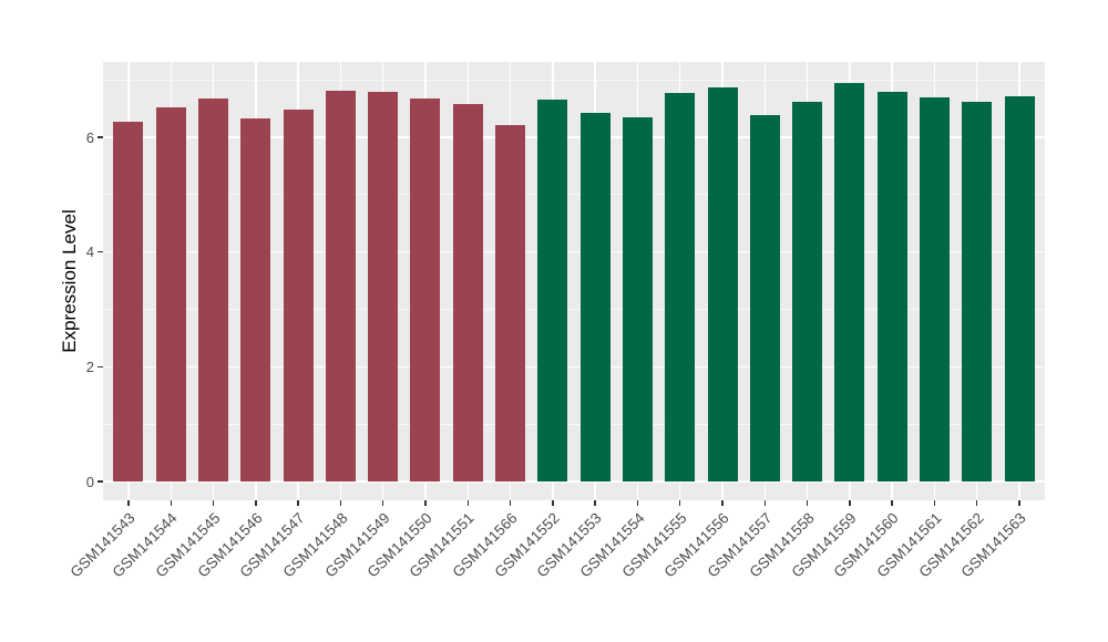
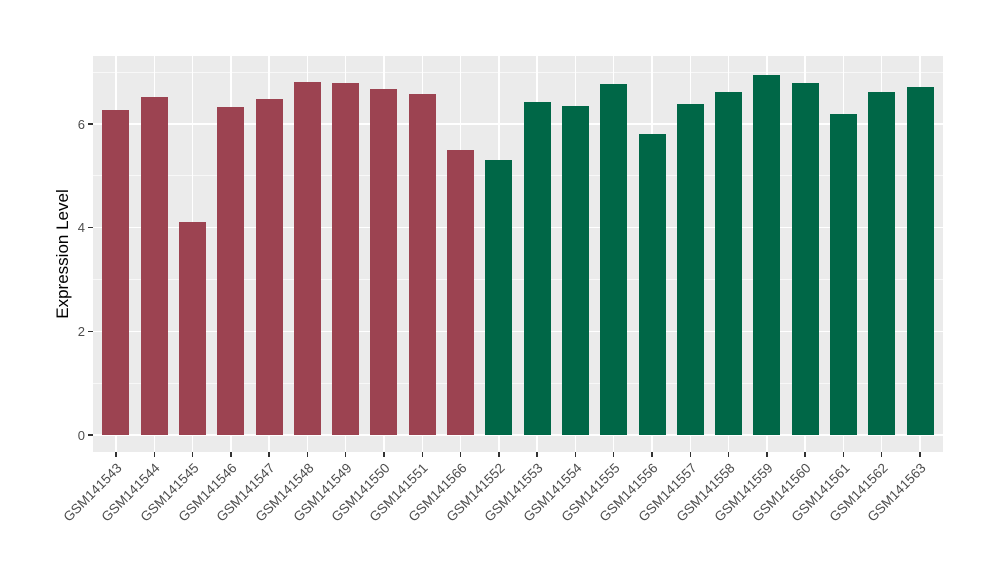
GSM141545: 6.7 -> 4.1
GSM141566: 6.2 -> 5.5
GSM141552: 6.7 -> 5.3
GSM141556: 6.9 -> 5.8
GSM141561: 6.7 -> 6.2
